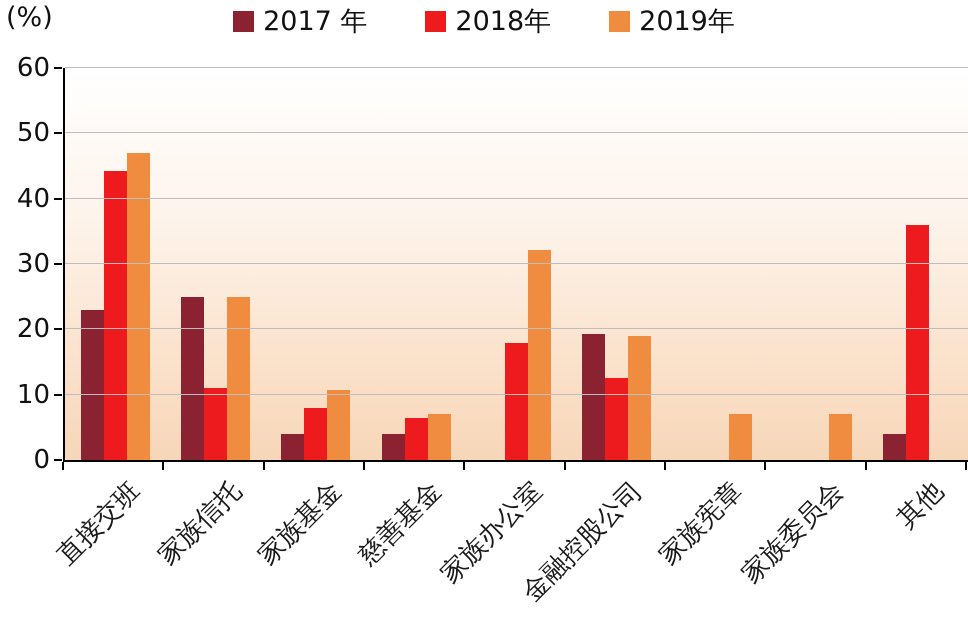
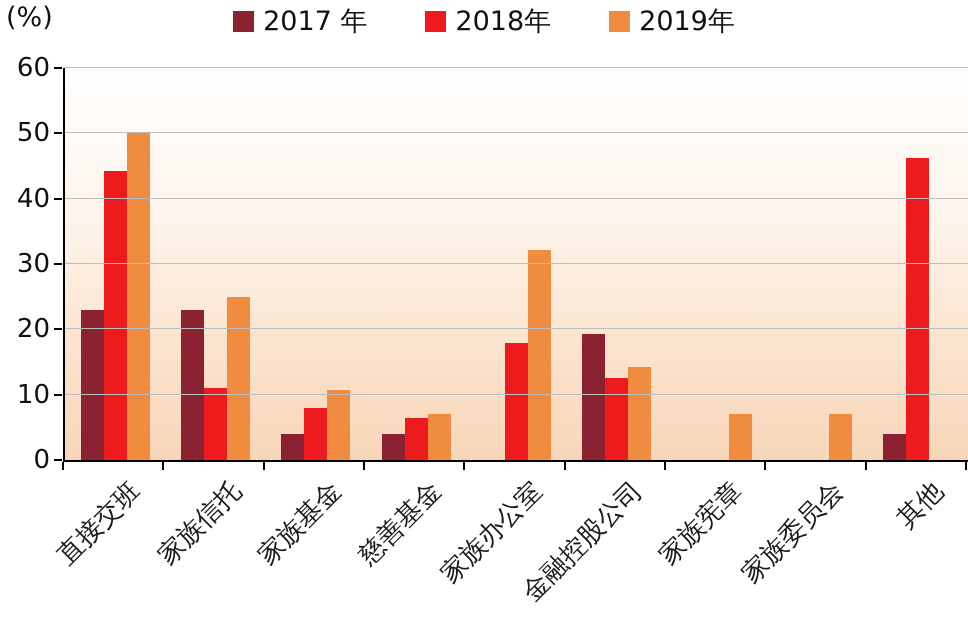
2019年/直接交班: 47 -> 50
2017 年/家族信托: 25 -> 23
2019年/金融控股公司: 19 -> 14
2018年/其他: 36 -> 46
